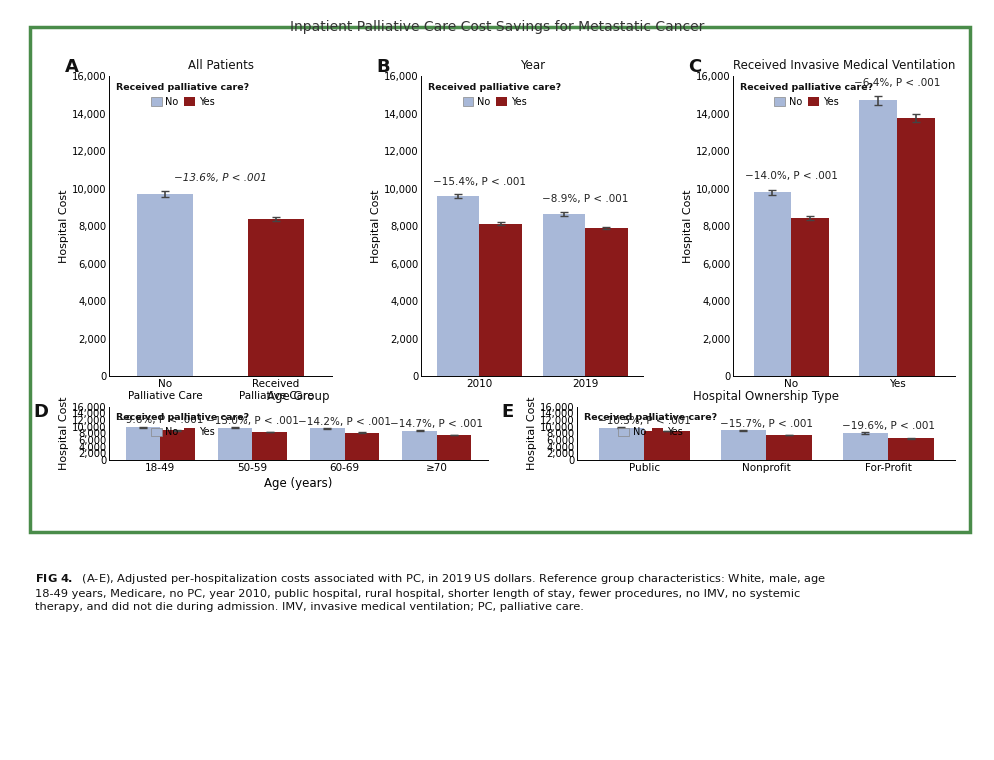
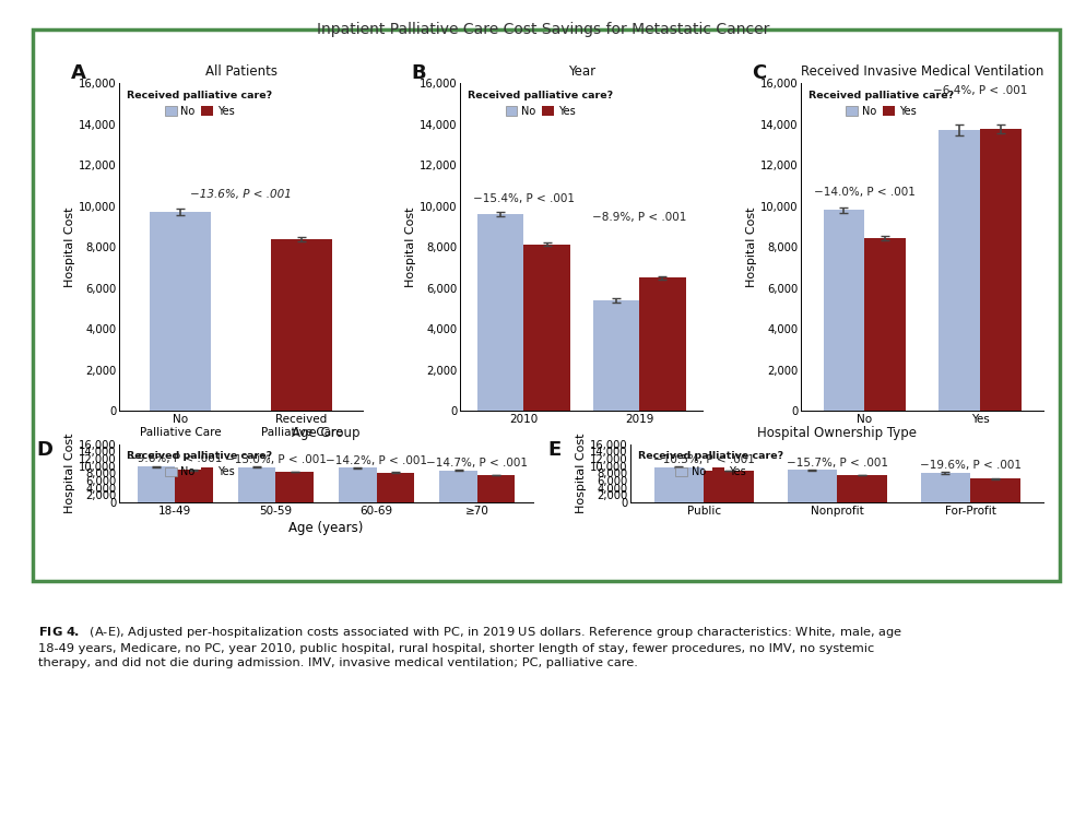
Year/No/2019: 8,600 -> 5,400
Year/Yes/2019: 7,900 -> 6,500
Received Invasive Medical Ventilation/No/Yes: 14,700 -> 13,700
